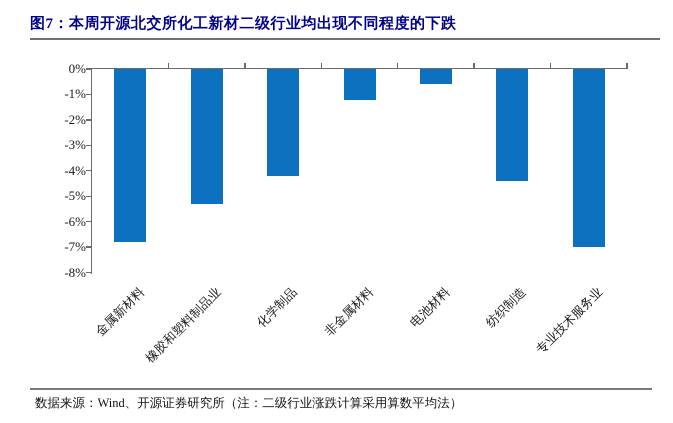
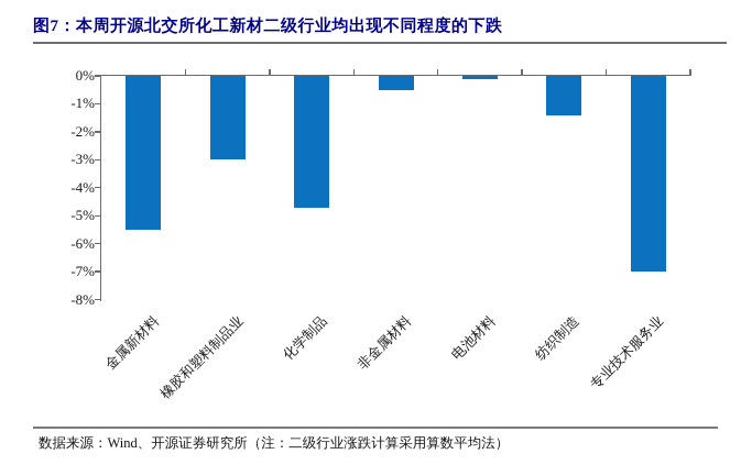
金属新材料: -6.8% -> -5.5%
橡胶和塑料制品业: -5.3% -> -3.0%
化学制品: -4.2% -> -4.7%
非金属材料: -1.2% -> -0.5%
电池材料: -0.6% -> -0.1%
纺织制造: -4.4% -> -1.4%
